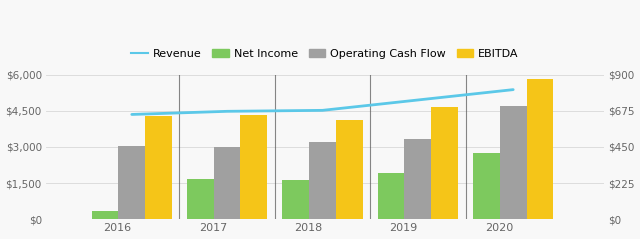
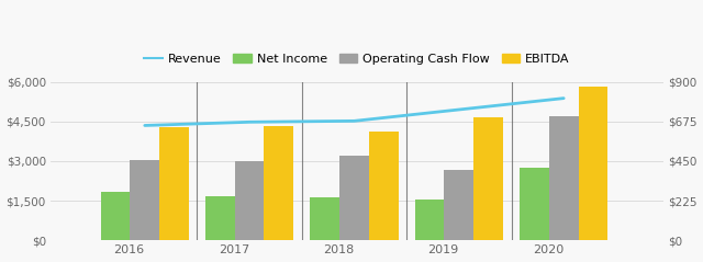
Net Income/2016: $350 -> $1,850
Net Income/2019: $1,900 -> $1,550
Operating Cash Flow/2019: $3,350 -> $2,650
